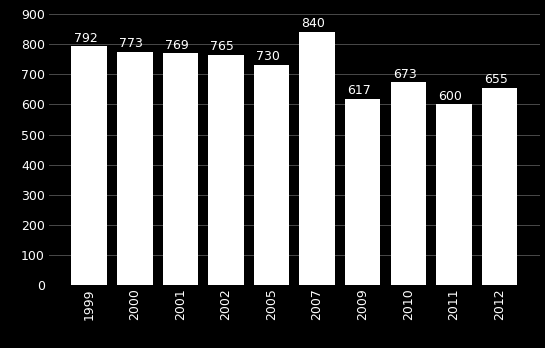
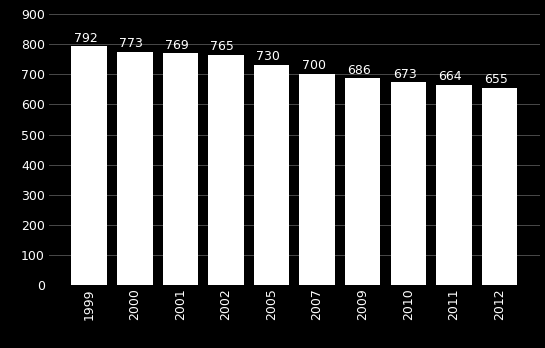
2007: 840 -> 700
2009: 617 -> 686
2011: 600 -> 664
